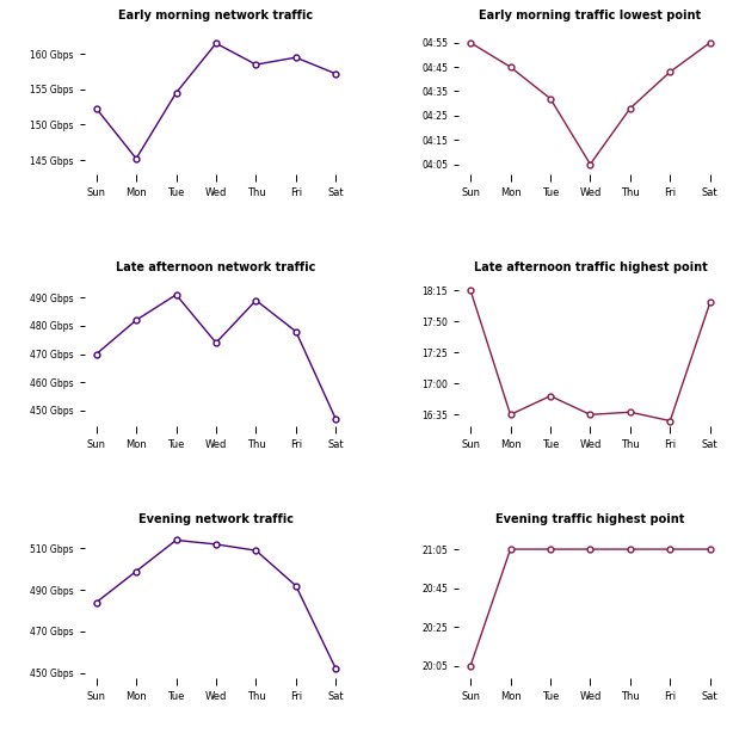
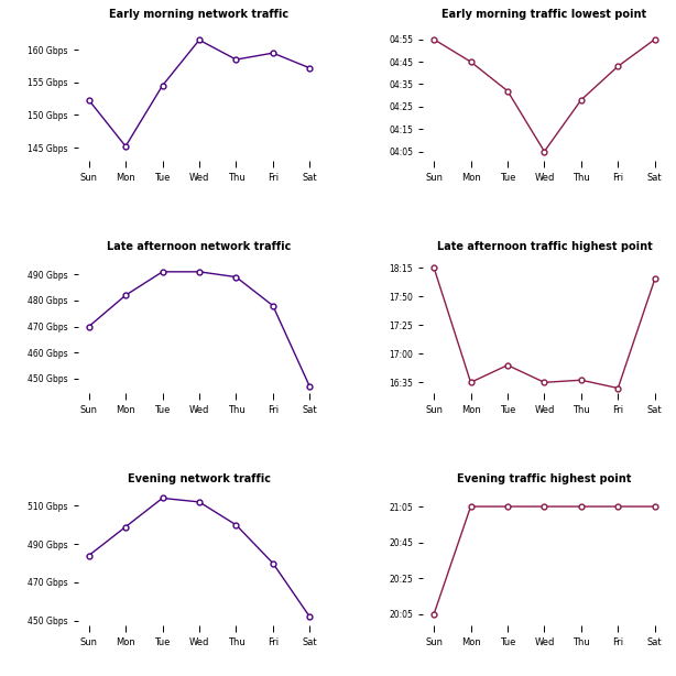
Late afternoon network traffic/Wed: 474 Gbps -> 491 Gbps
Evening network traffic/Thu: 509 Gbps -> 500 Gbps
Evening network traffic/Fri: 492 Gbps -> 480 Gbps
